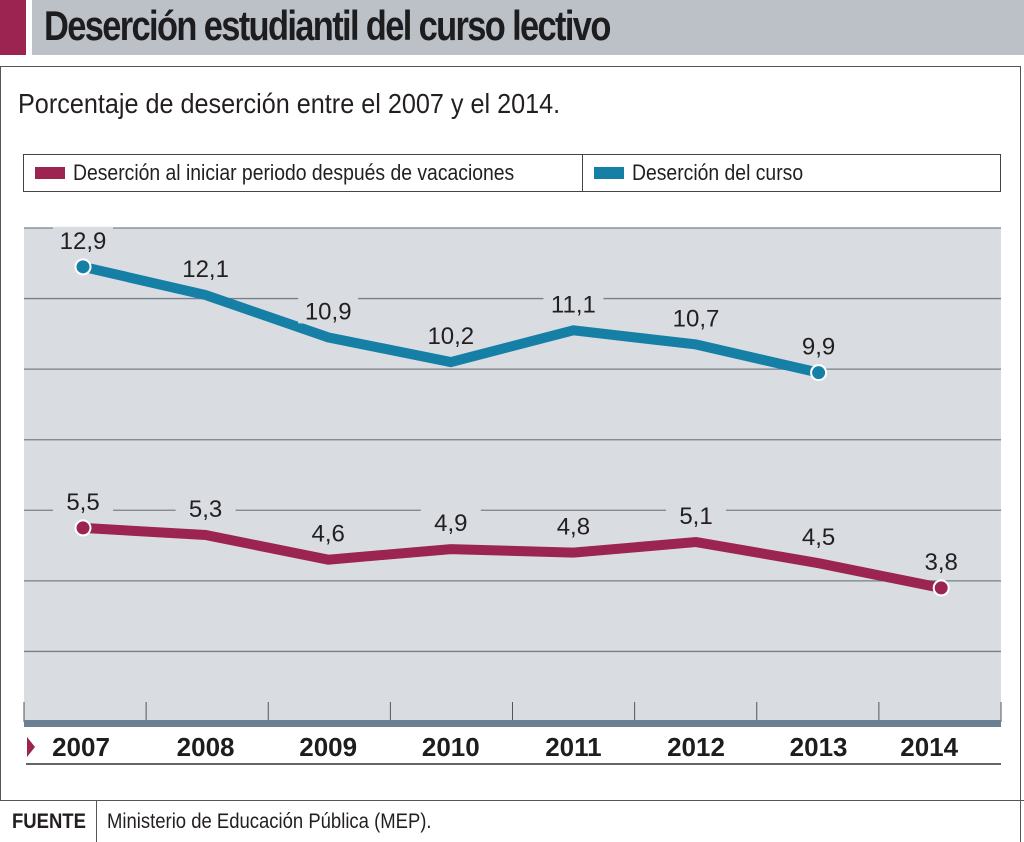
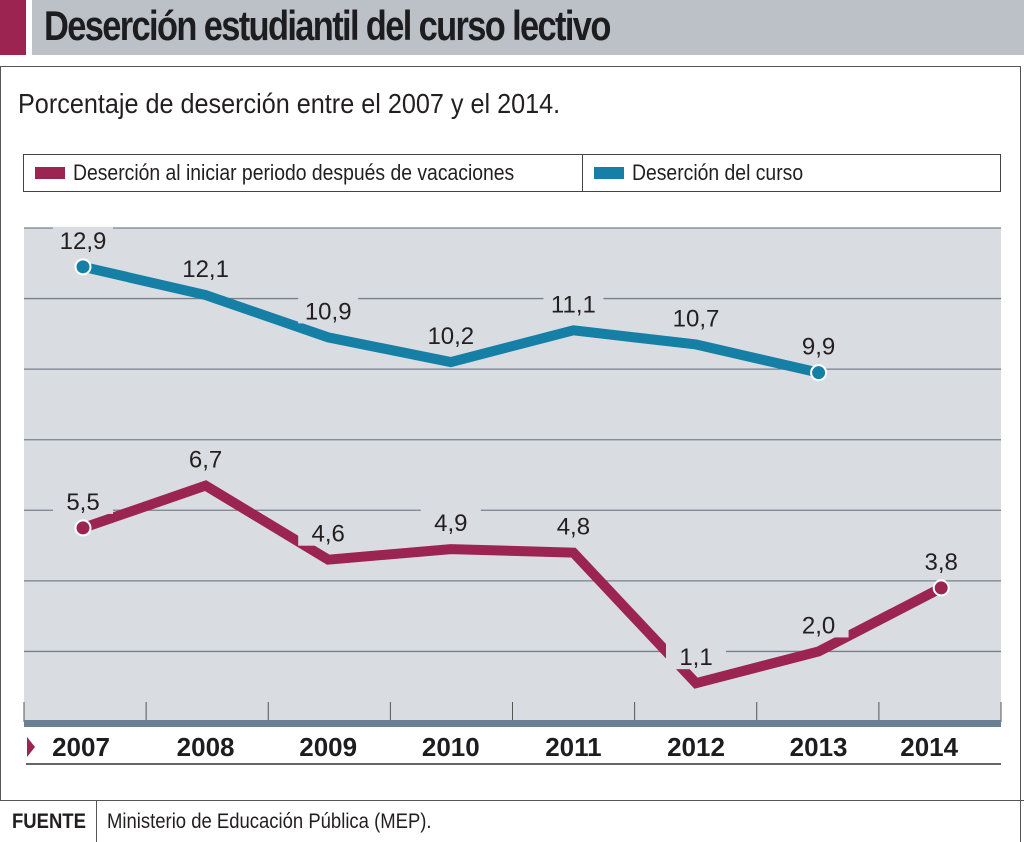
Deserción al iniciar periodo después de vacaciones/2008: 5,3 -> 6,7
Deserción al iniciar periodo después de vacaciones/2012: 5,1 -> 1,1
Deserción al iniciar periodo después de vacaciones/2013: 4,5 -> 2,0
